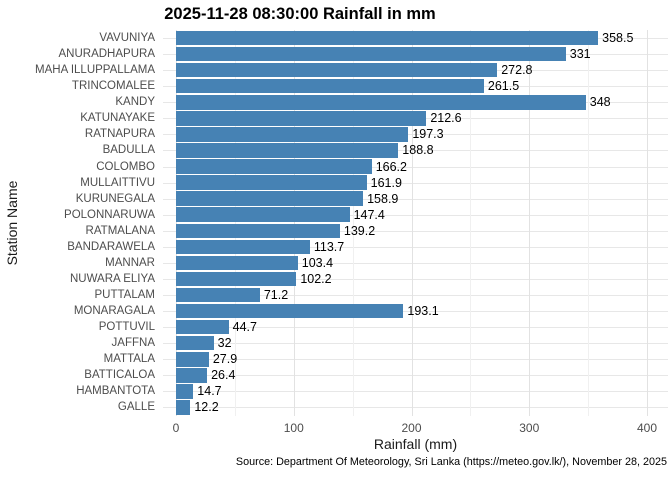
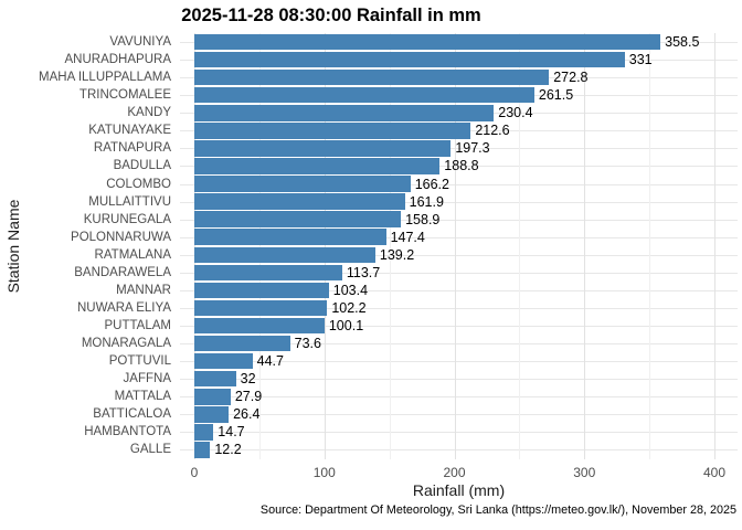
KANDY: 348 -> 230.4
PUTTALAM: 71.2 -> 100.1
MONARAGALA: 193.1 -> 73.6
